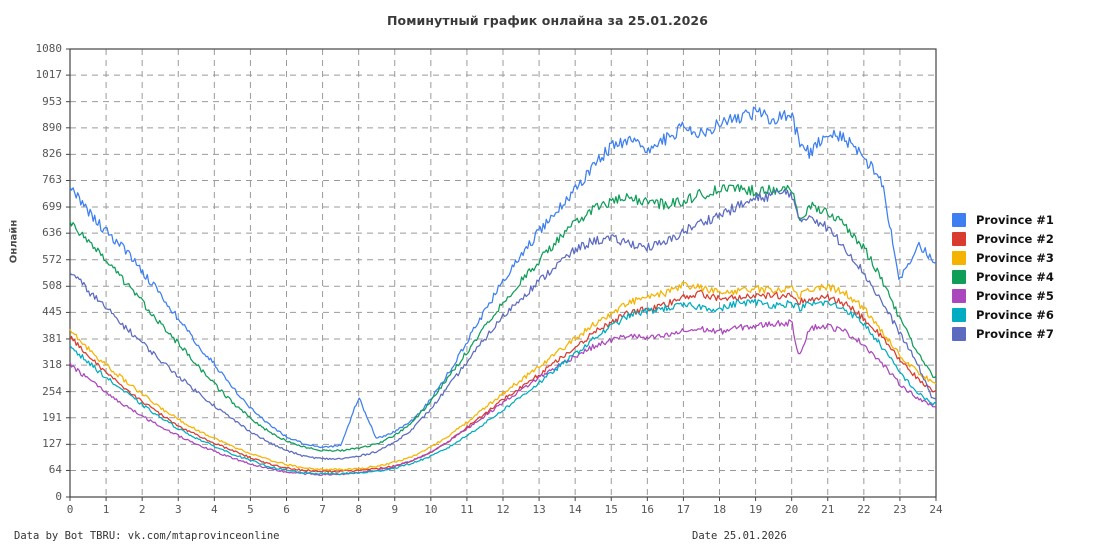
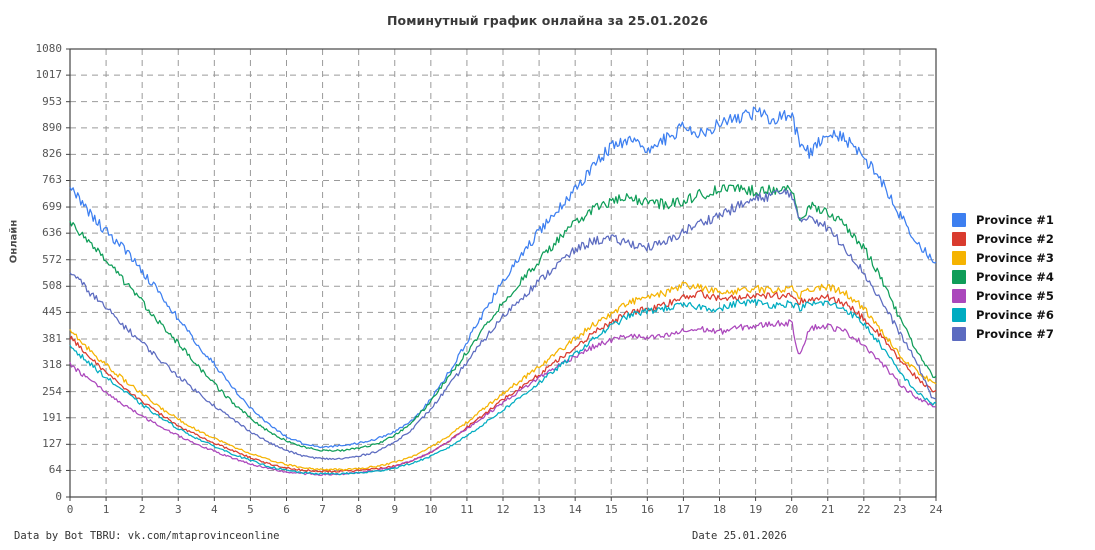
Province #1/8: 240 -> 130
Province #1/23: 520 -> 680
